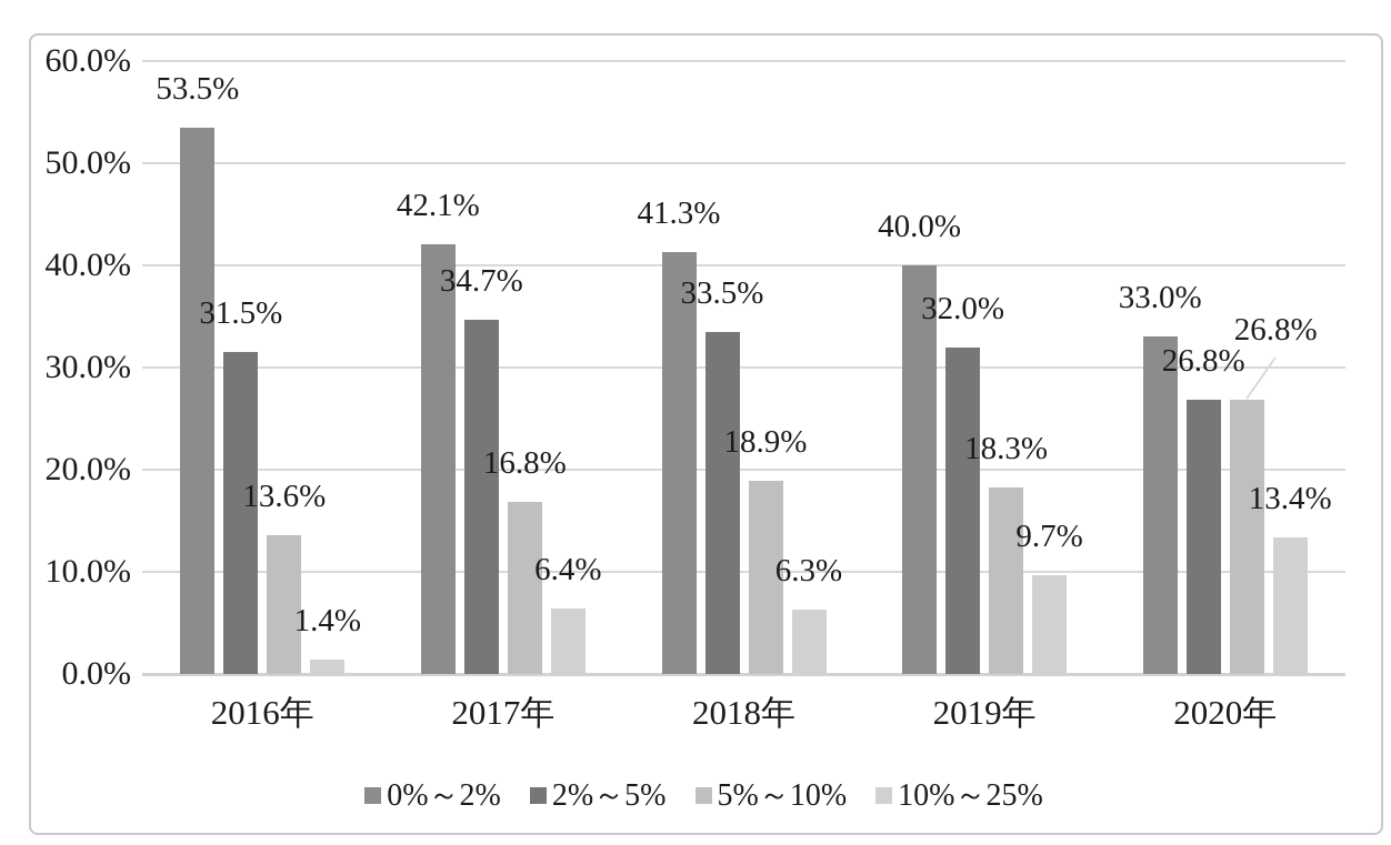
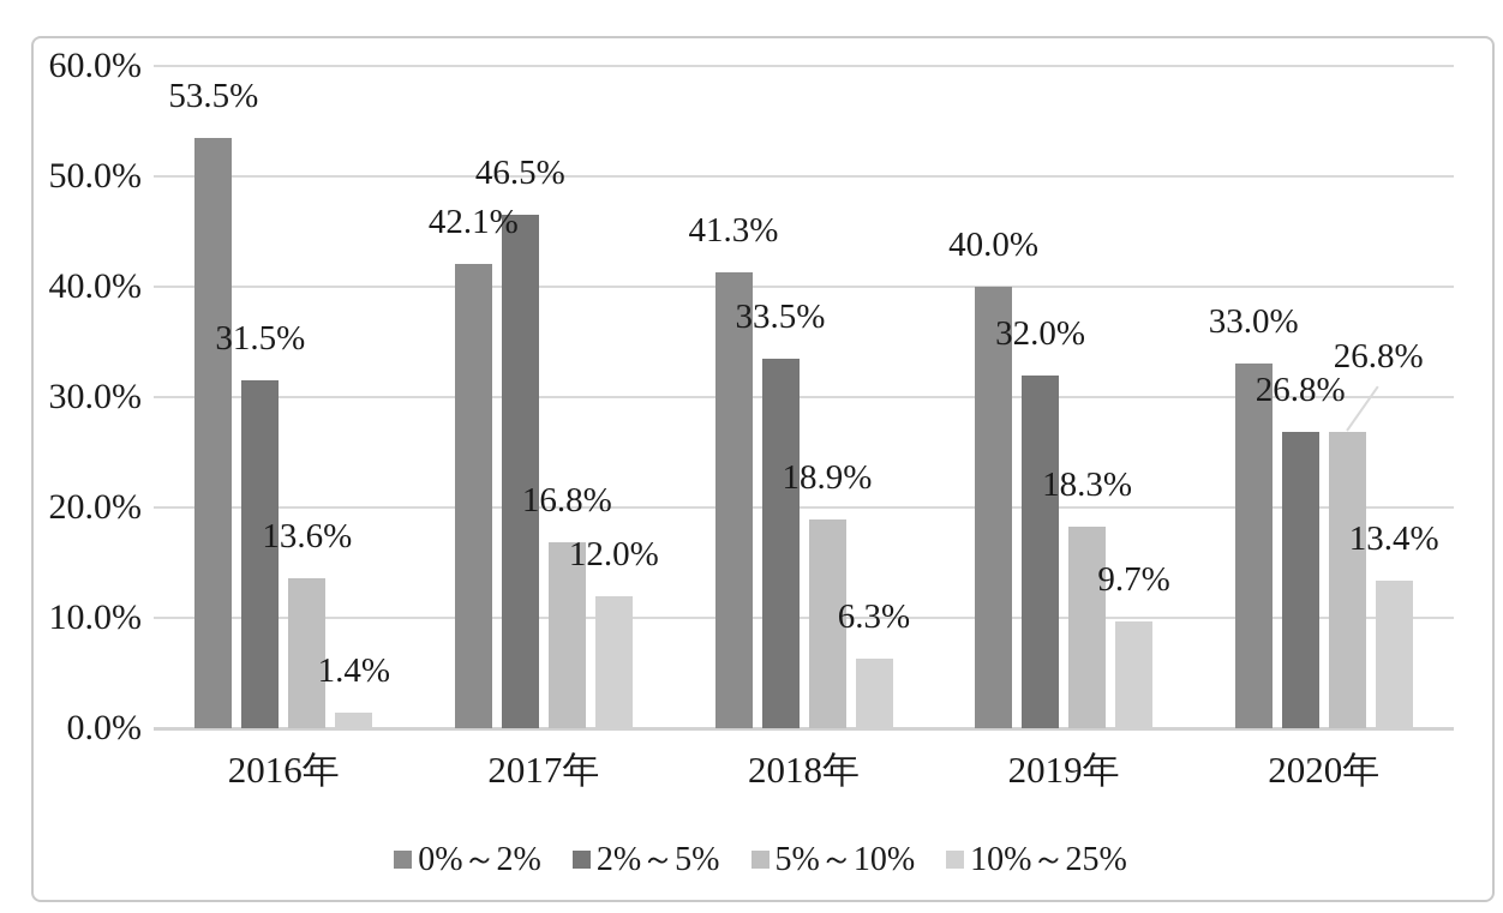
2%～5%/2017年: 34.7% -> 46.5%
10%～25%/2017年: 6.4% -> 12.0%
